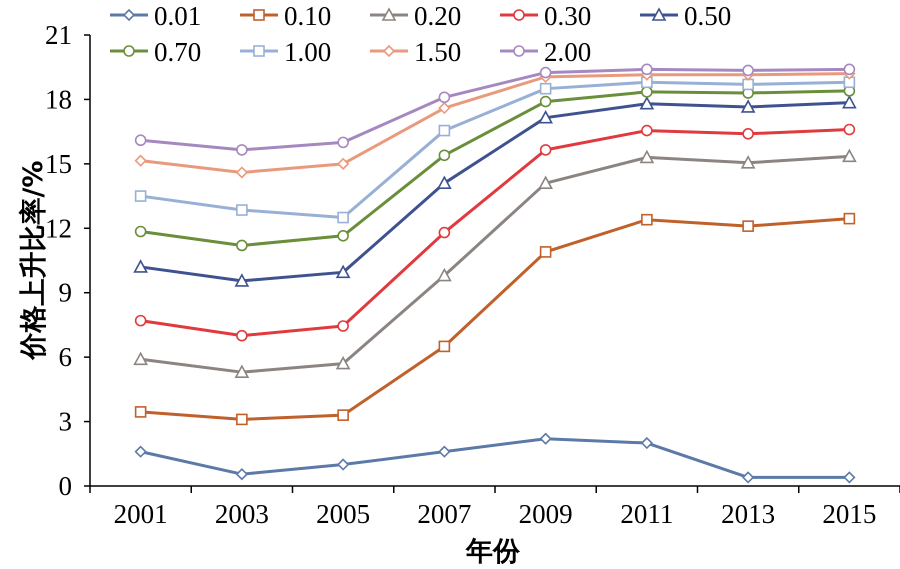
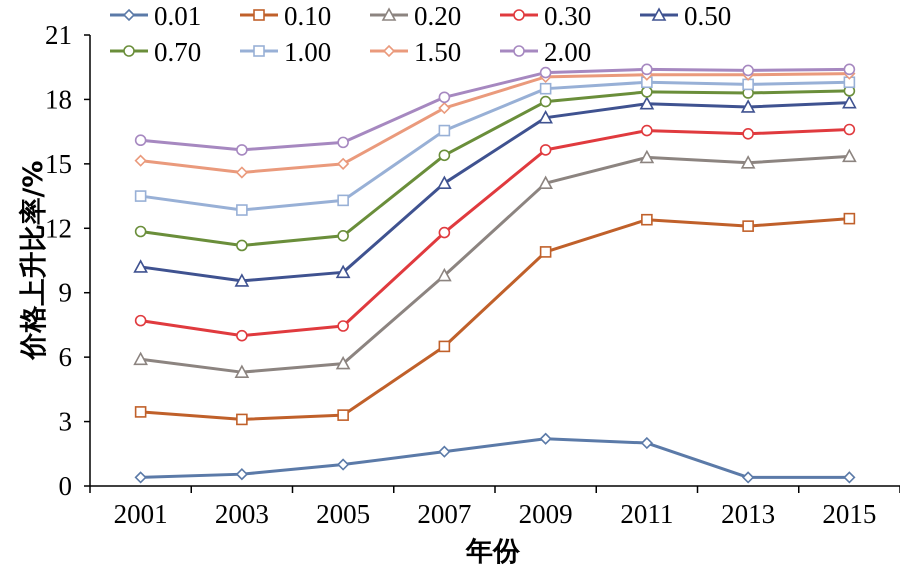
0.01/2001: 1.6 -> 0.4
1.00/2005: 12.5 -> 13.3
